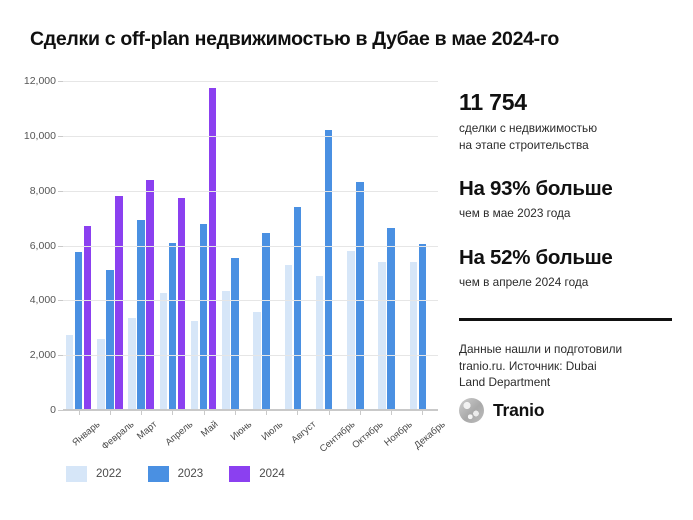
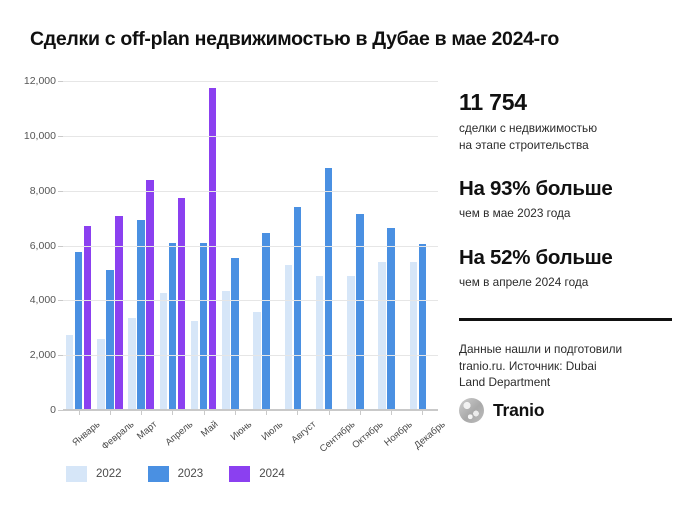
2024/Февраль: 7800 -> 7100
2023/Май: 6800 -> 6100
2023/Сентябрь: 10200 -> 8800
2022/Октябрь: 5800 -> 4900
2023/Октябрь: 8300 -> 7100
